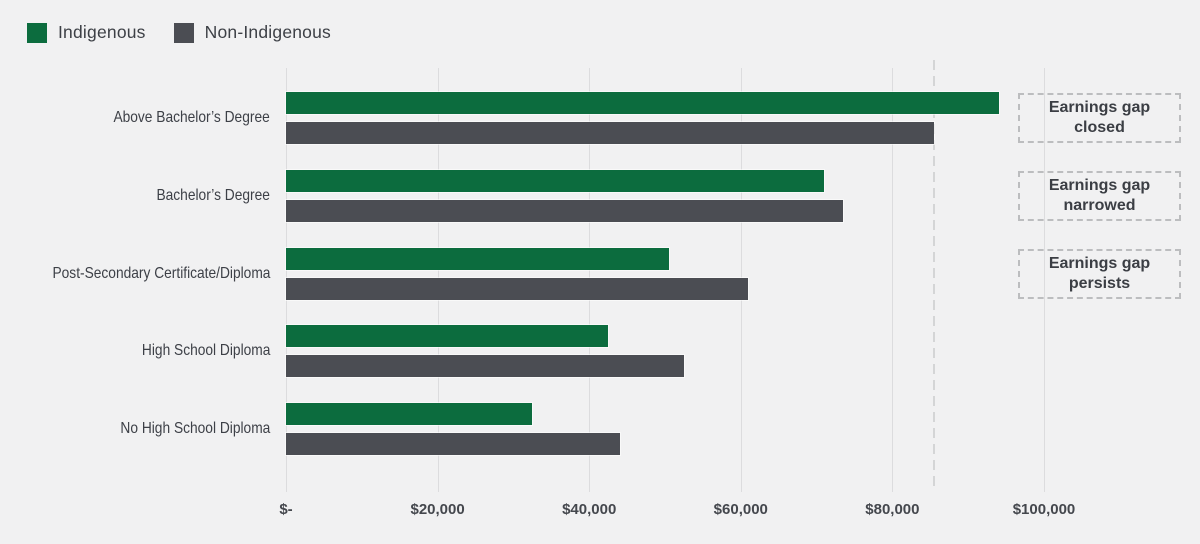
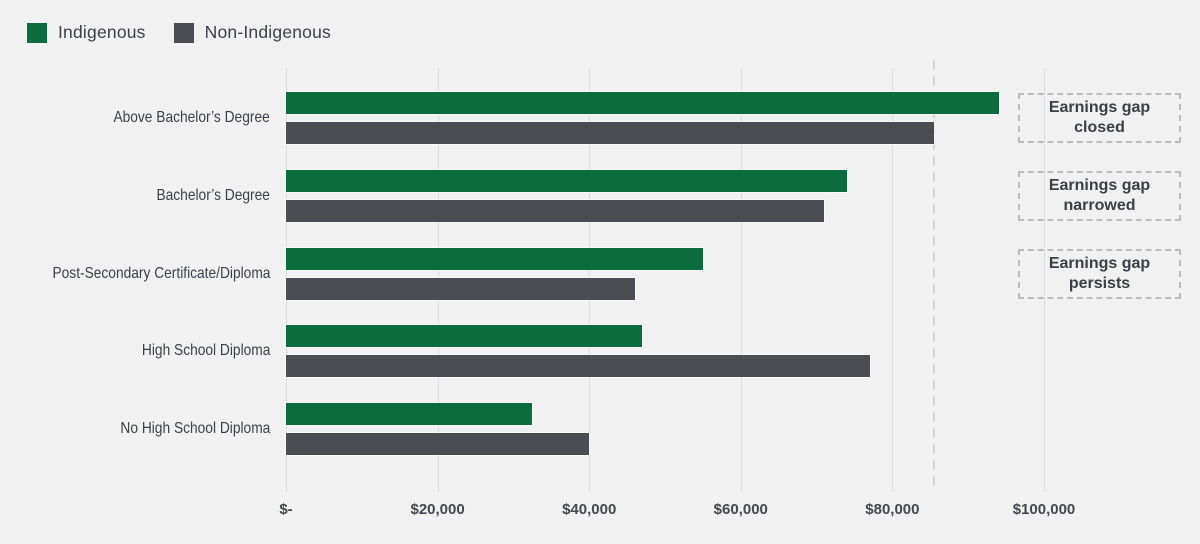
Indigenous/Bachelor’s Degree: $71000 -> $74000
Non-Indigenous/Bachelor’s Degree: $74000 -> $71000
Indigenous/Post-Secondary Certificate/Diploma: $50000 -> $55000
Non-Indigenous/Post-Secondary Certificate/Diploma: $61000 -> $46000
Indigenous/High School Diploma: $42000 -> $47000
Non-Indigenous/High School Diploma: $52000 -> $77000
Non-Indigenous/No High School Diploma: $44000 -> $40000
